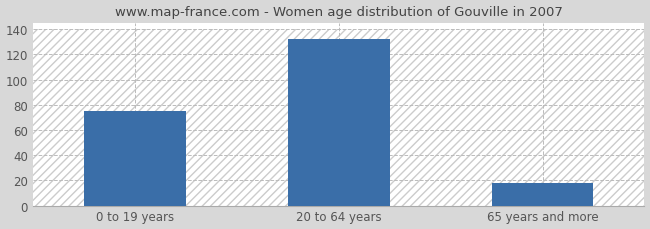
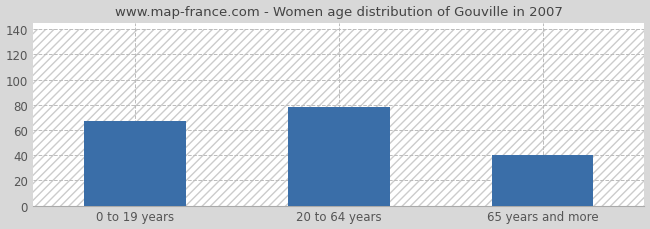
0 to 19 years: 75 -> 67
20 to 64 years: 132 -> 78
65 years and more: 18 -> 40
